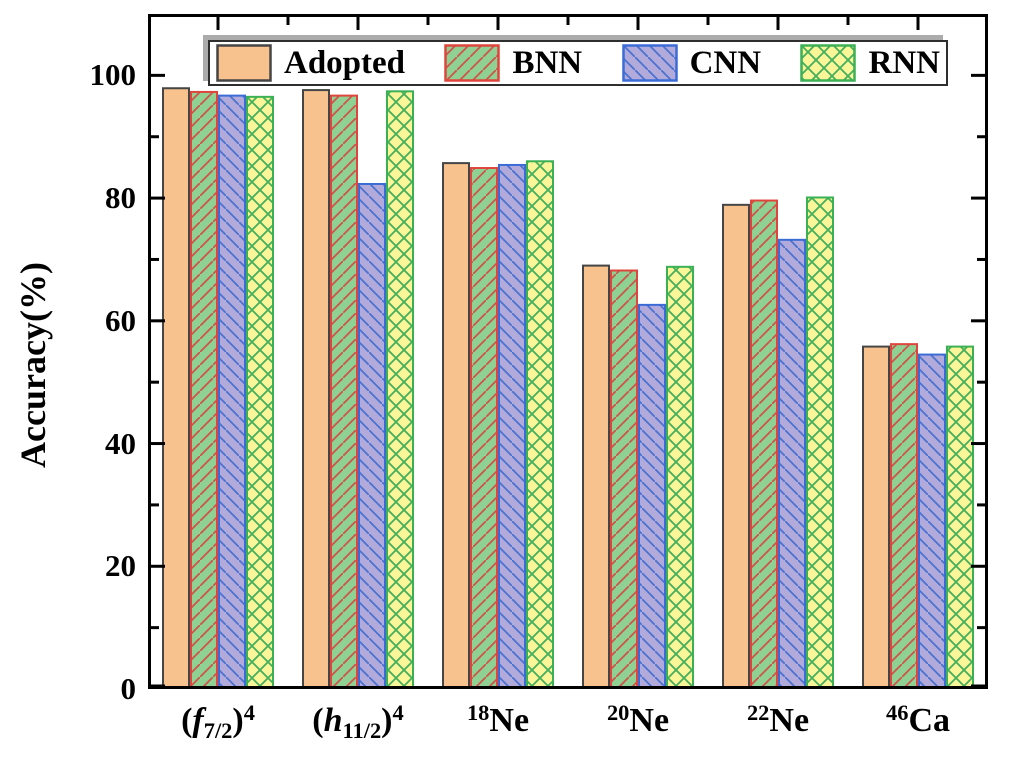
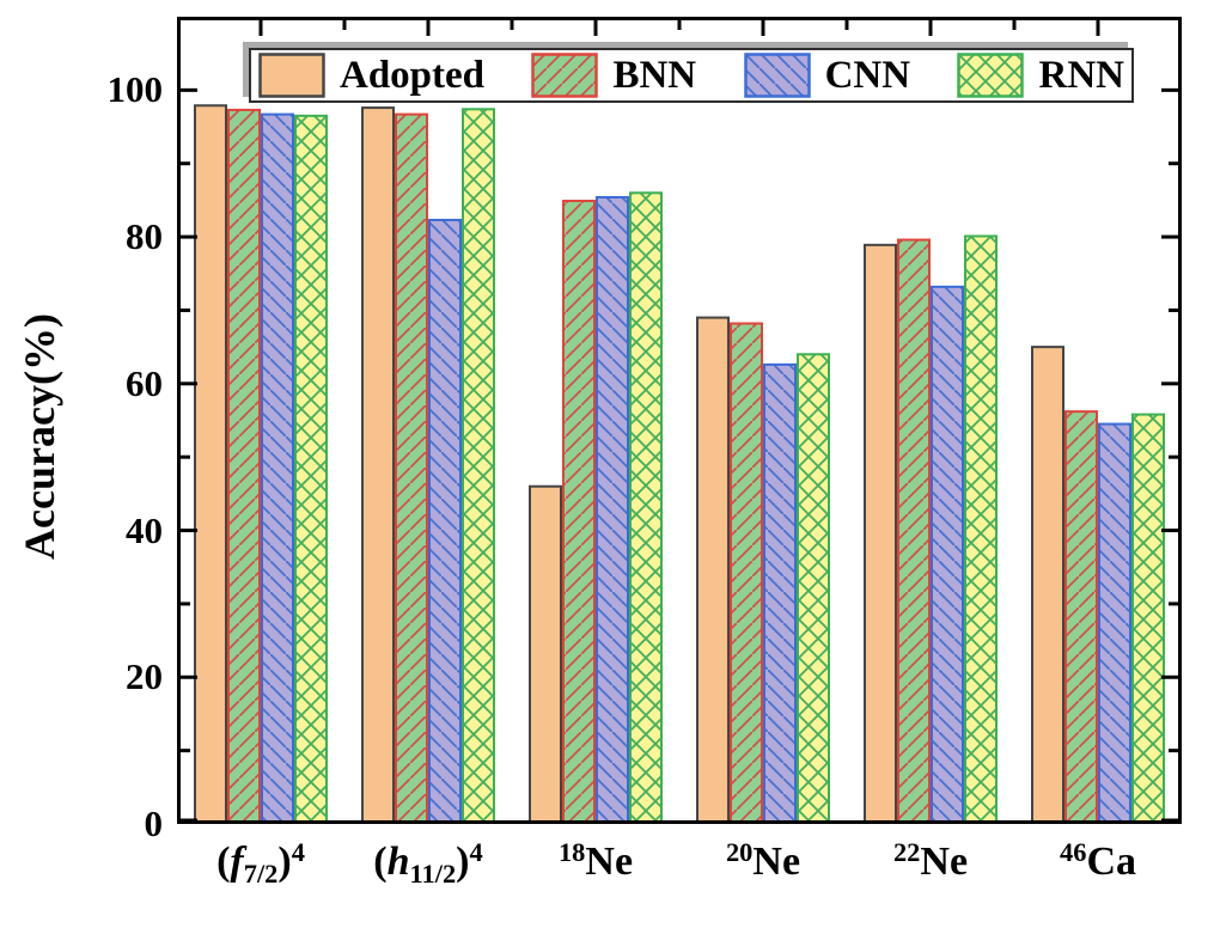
Adopted/18Ne: 86 -> 46
RNN/20Ne: 69 -> 64
Adopted/46Ca: 56 -> 65
